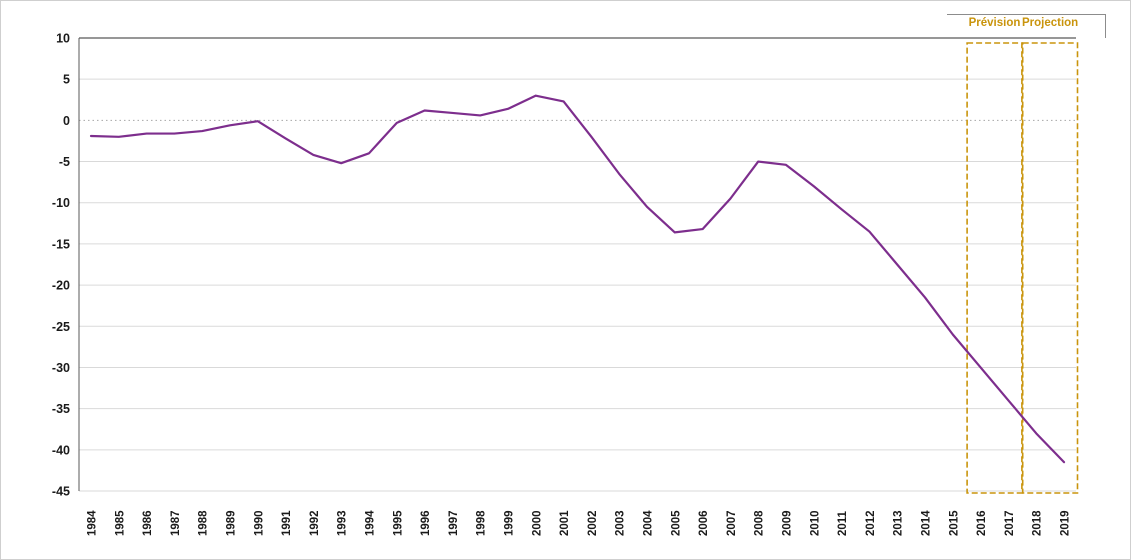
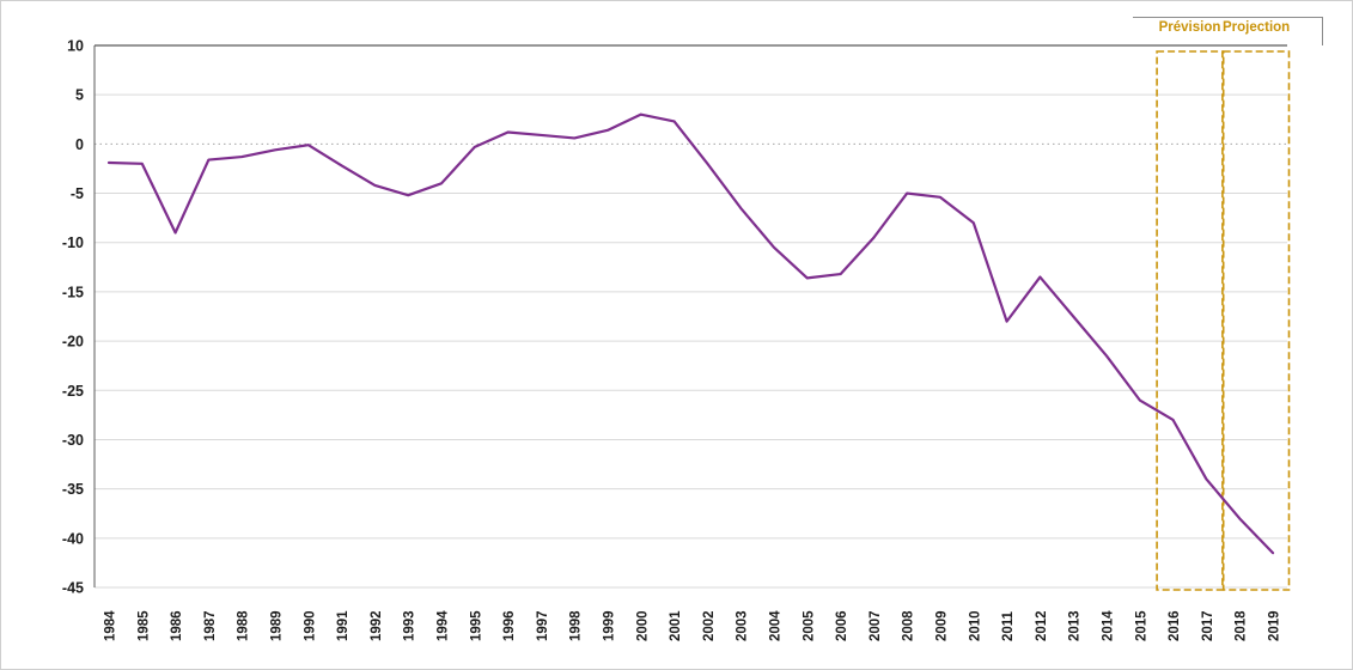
1986: -2 -> -9
2011: -11 -> -18
2016: -30 -> -28
